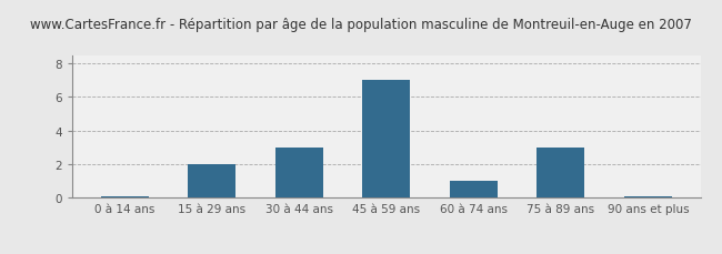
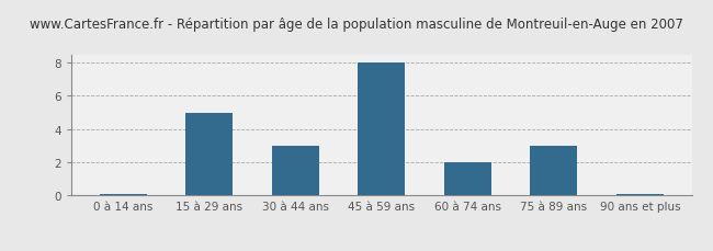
15 à 29 ans: 2.0 -> 5.0
45 à 59 ans: 7.0 -> 8.0
60 à 74 ans: 1.0 -> 2.0
